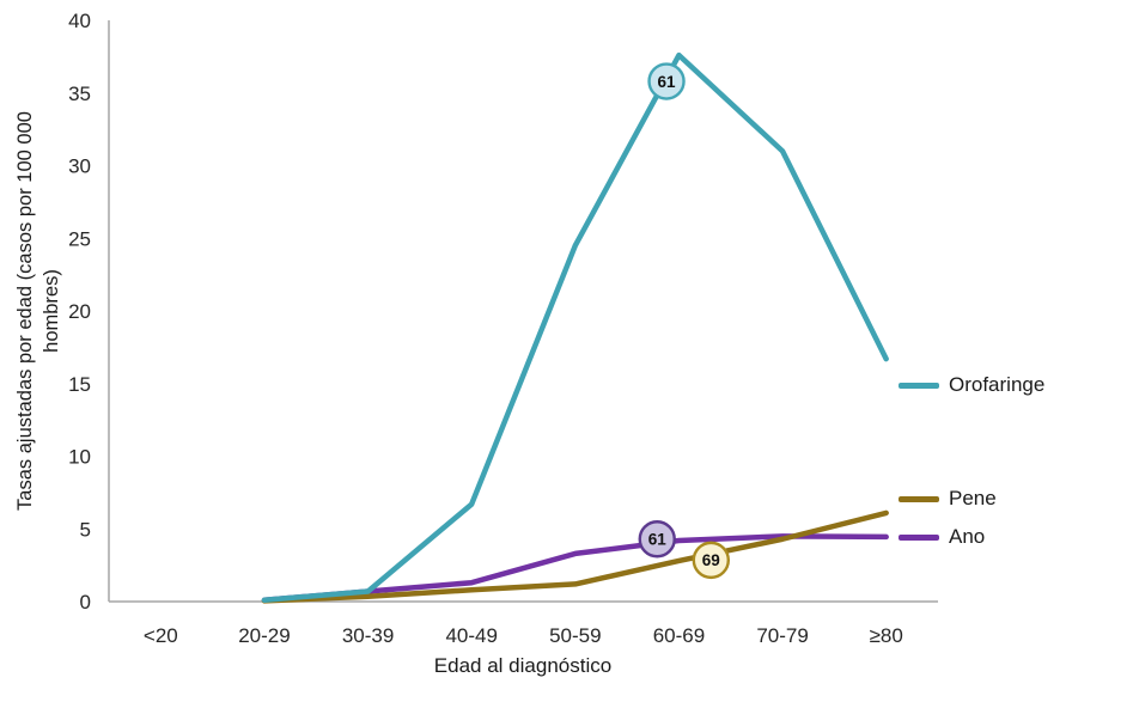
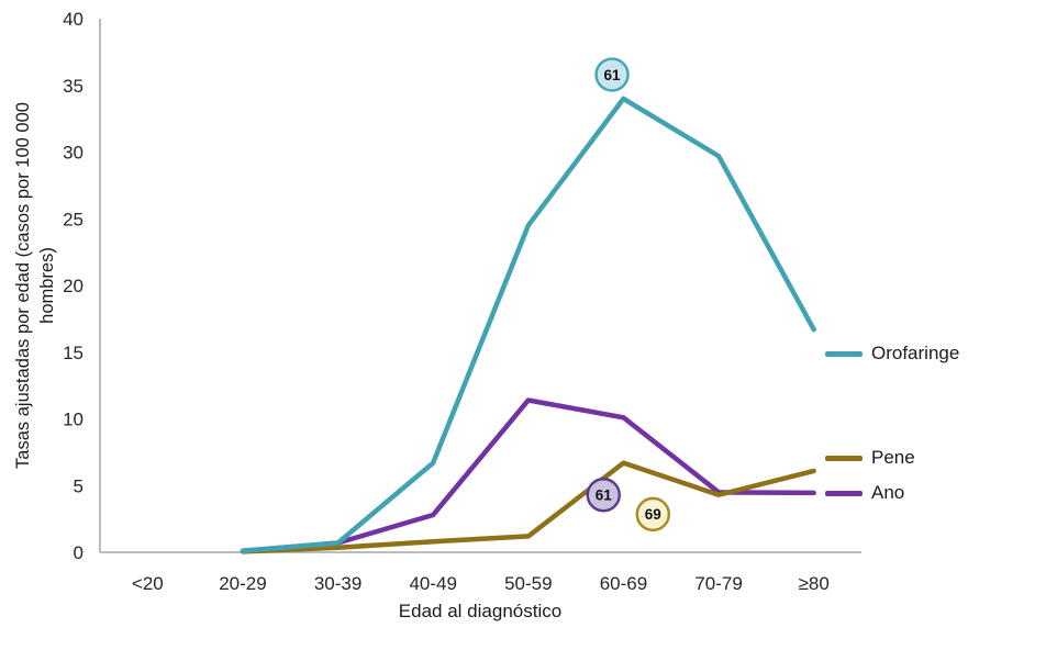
Ano/40-49: 1.3 -> 2.8
Ano/50-59: 3.3 -> 11.4
Orofaringe/60-69: 37.6 -> 34.0
Pene/60-69: 2.8 -> 6.7
Ano/60-69: 4.2 -> 10.1
Orofaringe/70-79: 31.0 -> 29.7
